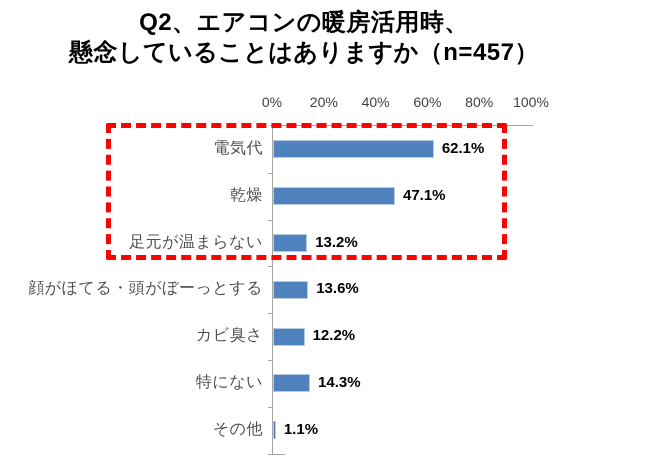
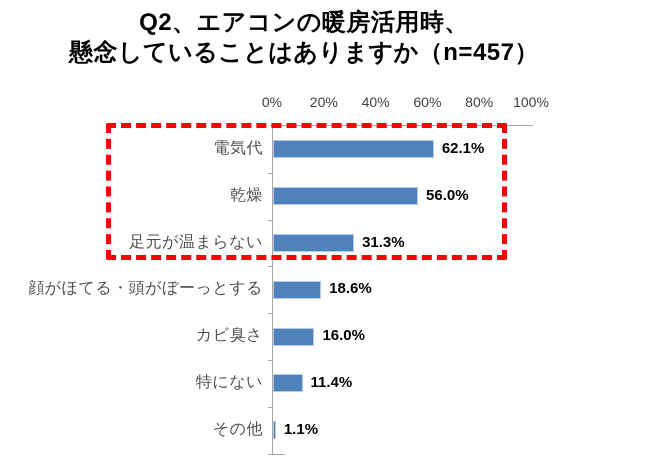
乾燥: 47.1% -> 56.0%
足元が温まらない: 13.2% -> 31.3%
顔がほてる・頭がぼーっとする: 13.6% -> 18.6%
カビ臭さ: 12.2% -> 16.0%
特にない: 14.3% -> 11.4%
